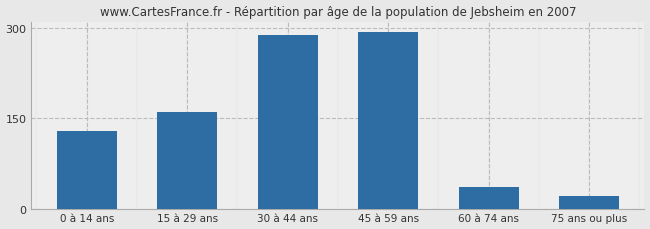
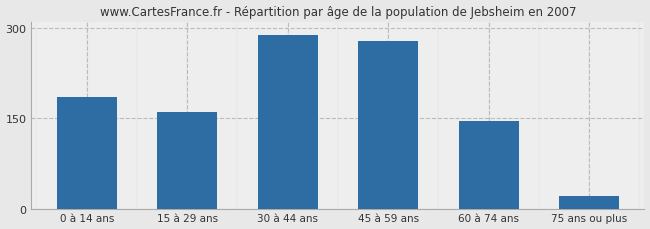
0 à 14 ans: 130 -> 185
45 à 59 ans: 292 -> 278
60 à 74 ans: 36 -> 146
